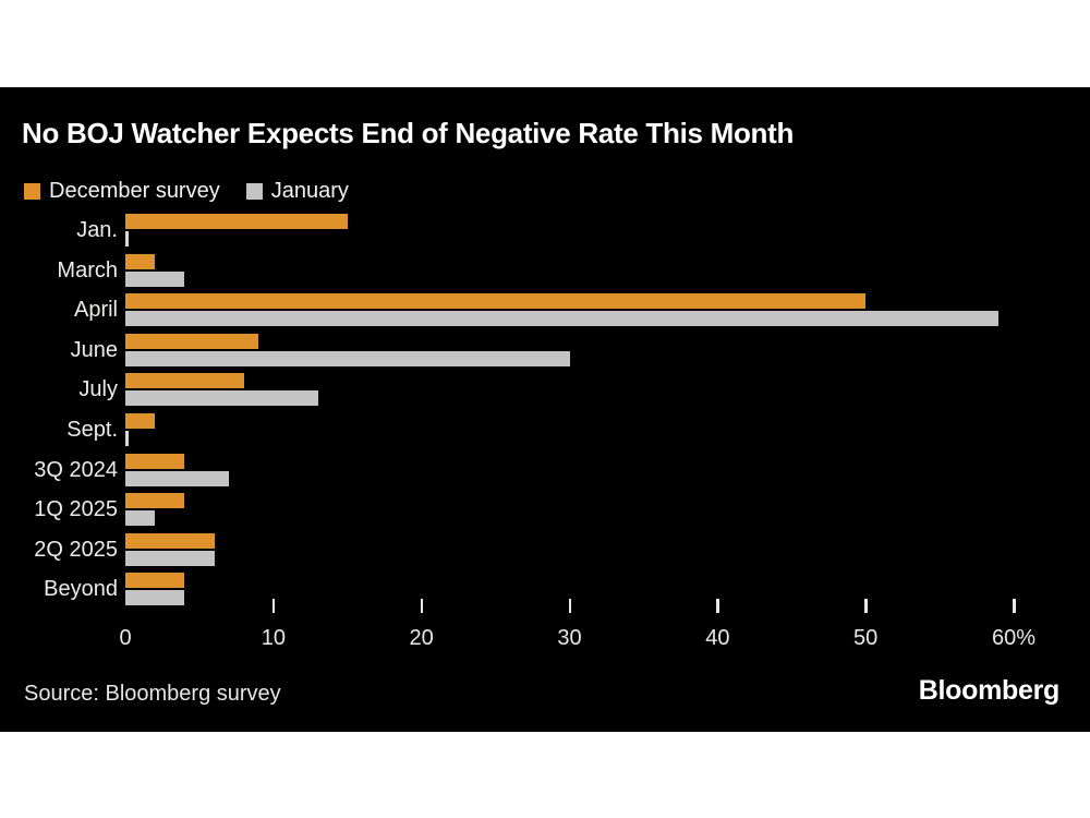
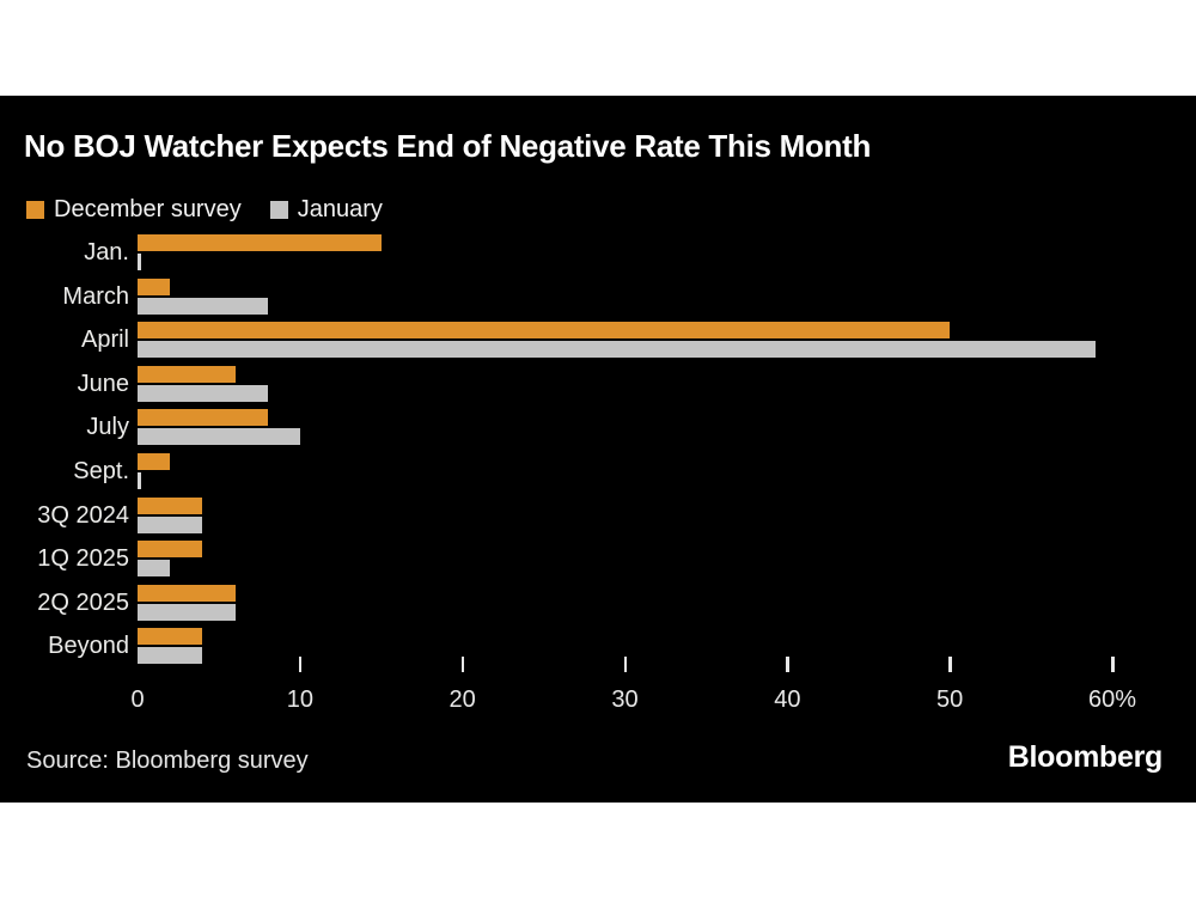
January/March: 4% -> 8%
December survey/June: 9% -> 6%
January/June: 30% -> 8%
January/July: 13% -> 10%
January/3Q 2024: 7% -> 4%
